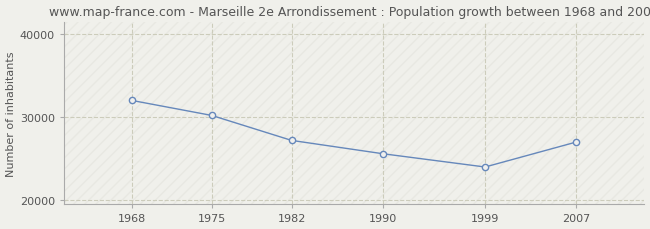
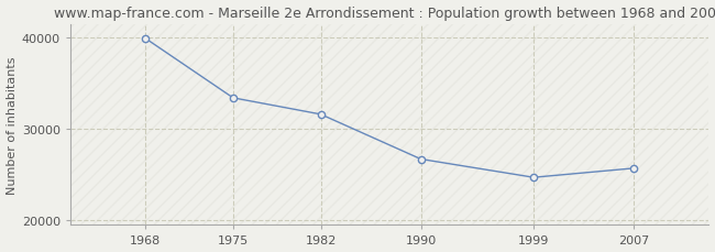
1968: 32000 -> 39900
1975: 30200 -> 33400
1982: 27200 -> 31600
1990: 25600 -> 26700
1999: 24000 -> 24700
2007: 27000 -> 25700
